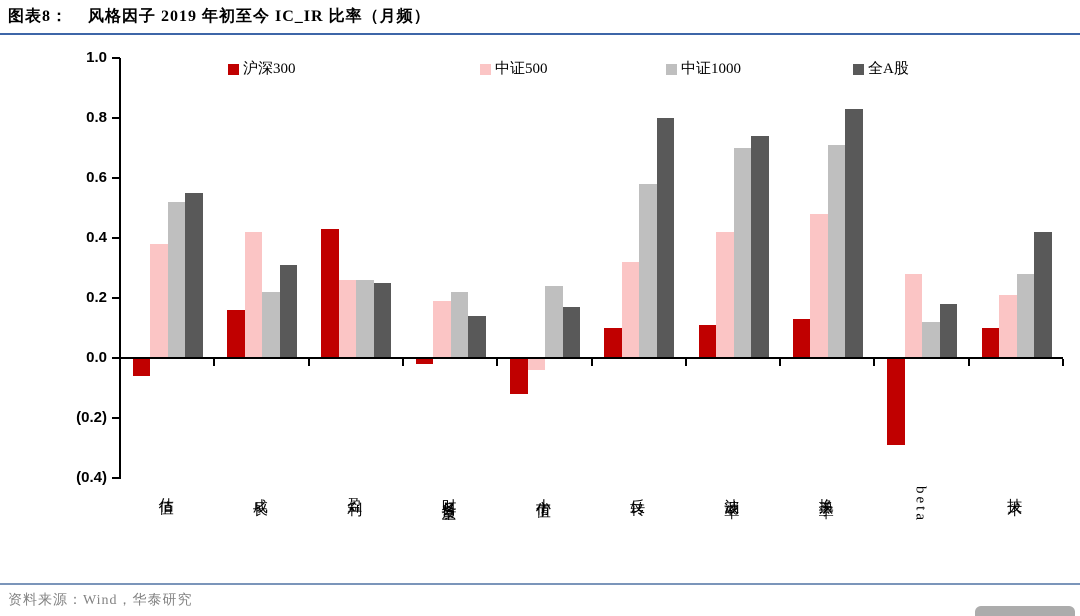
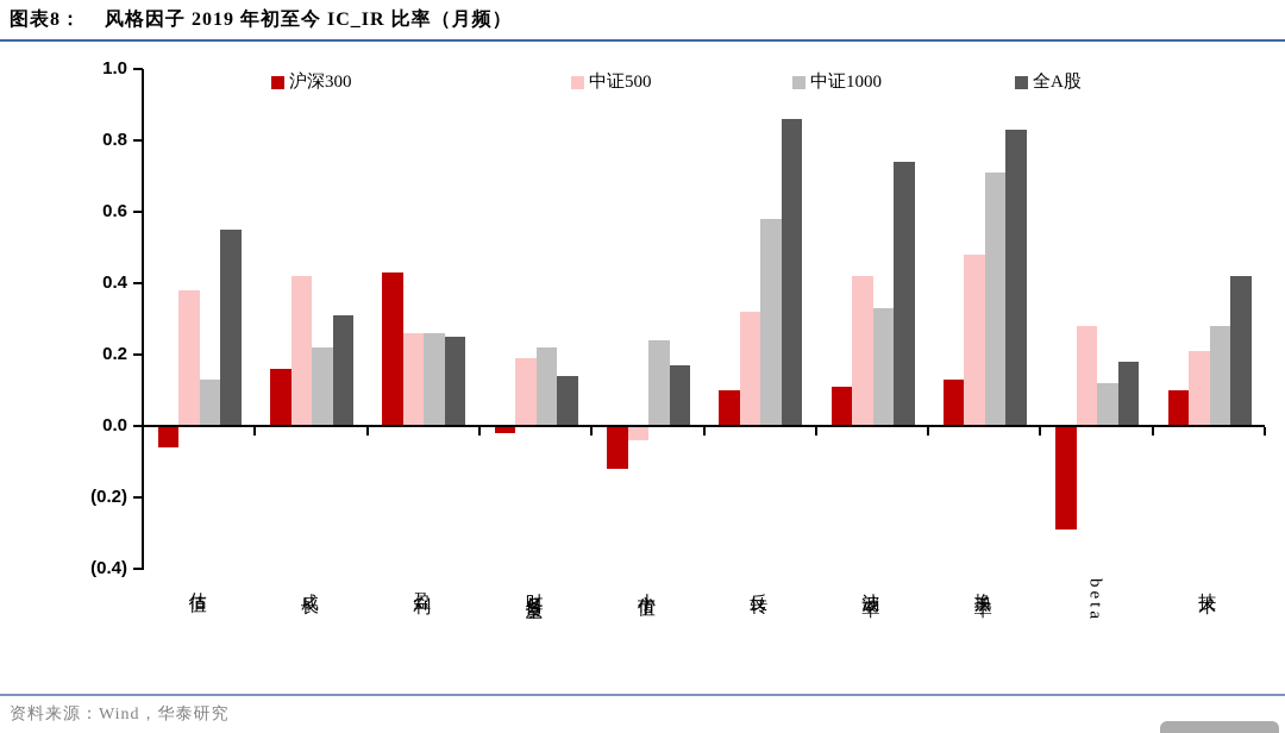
中证1000/估值: 0.52 -> 0.13
全A股/反转: 0.80 -> 0.86
中证1000/波动率: 0.70 -> 0.33
